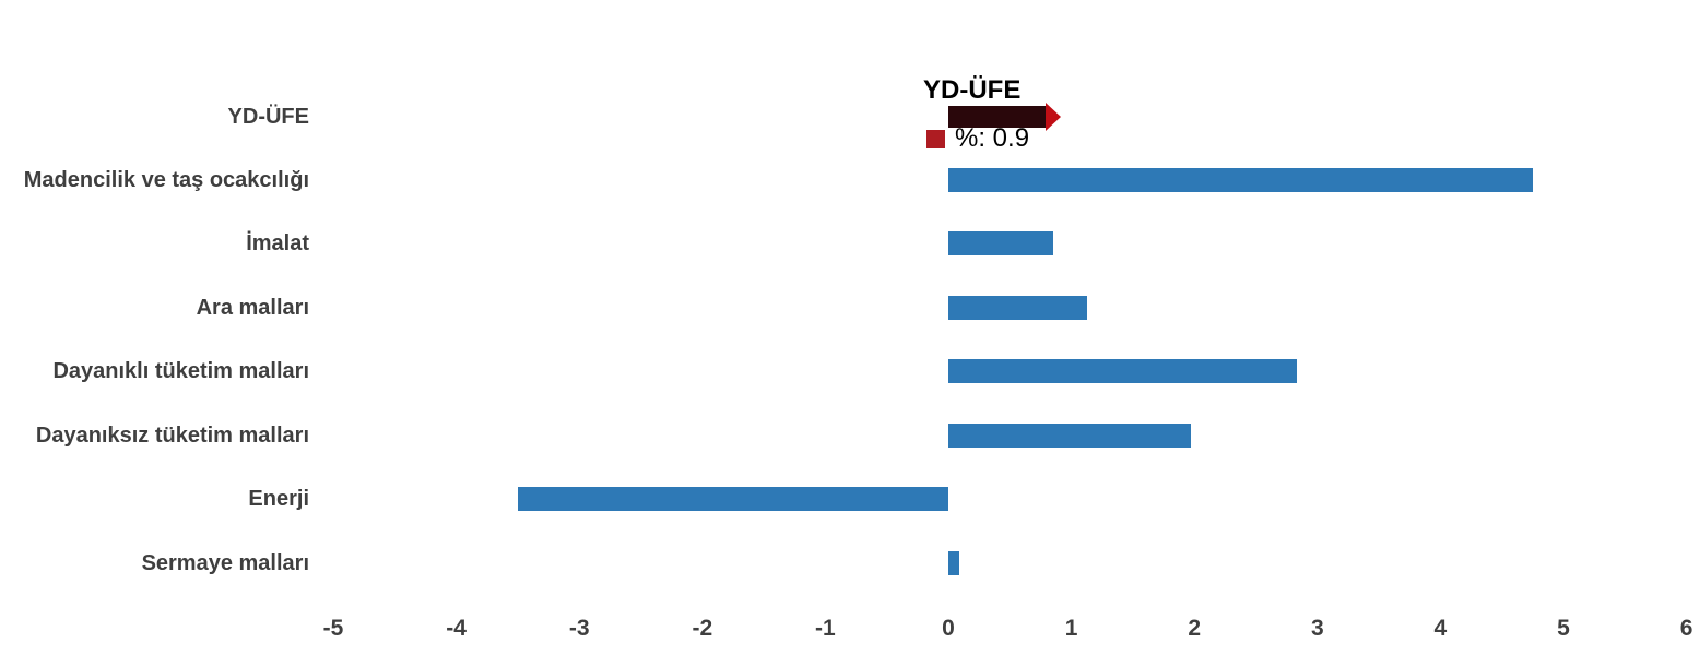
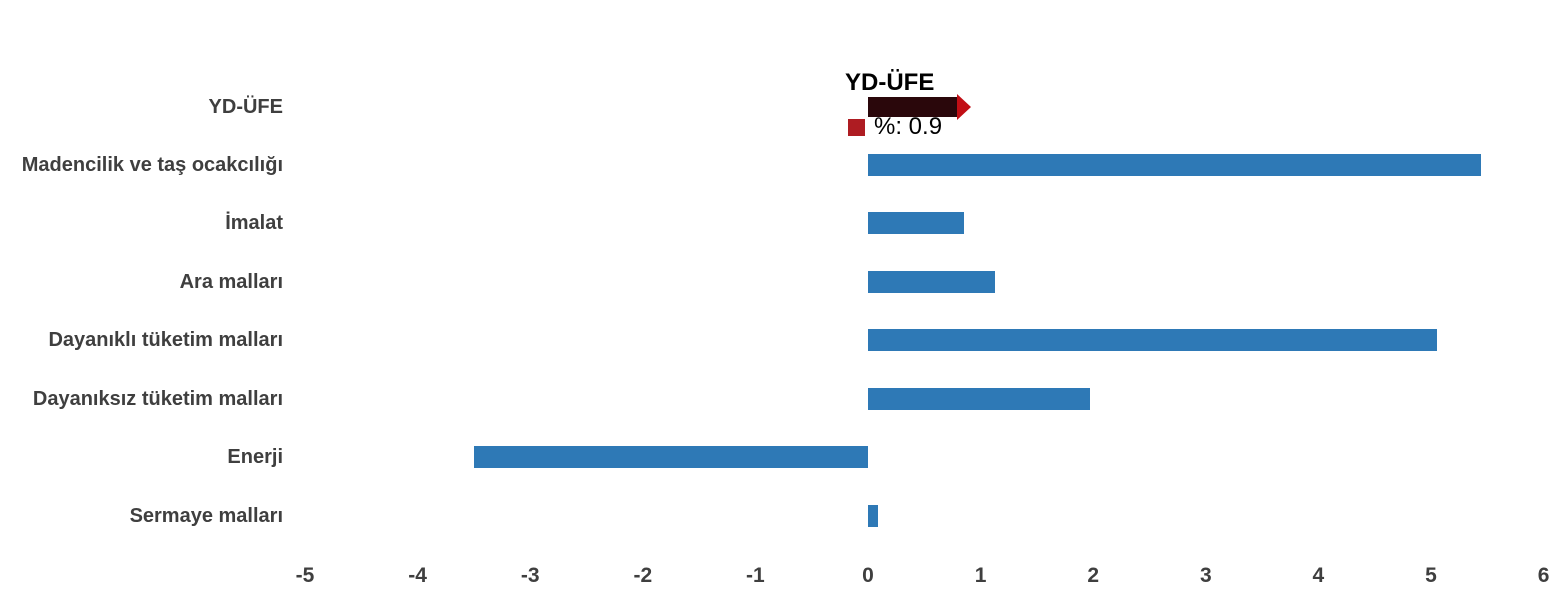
Madencilik ve taş ocakcılığı: 4.75 -> 5.44
Dayanıklı tüketim malları: 2.83 -> 5.05
